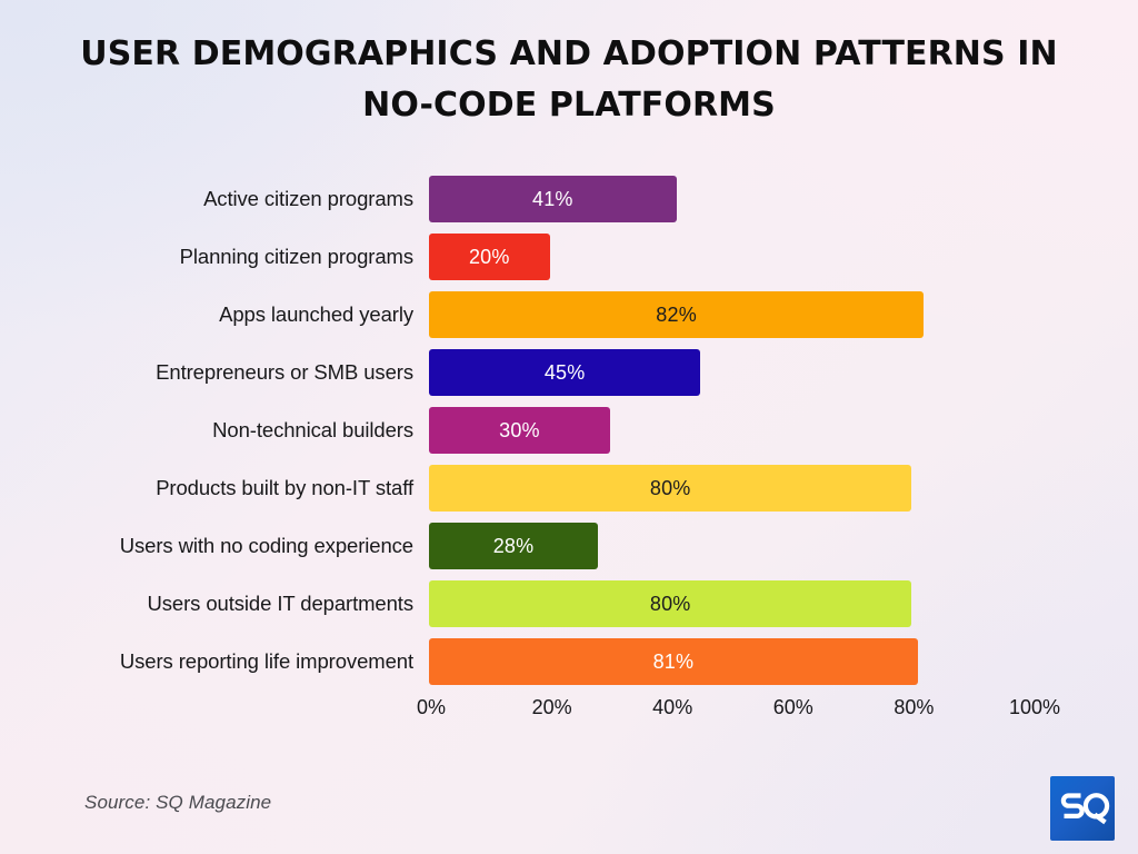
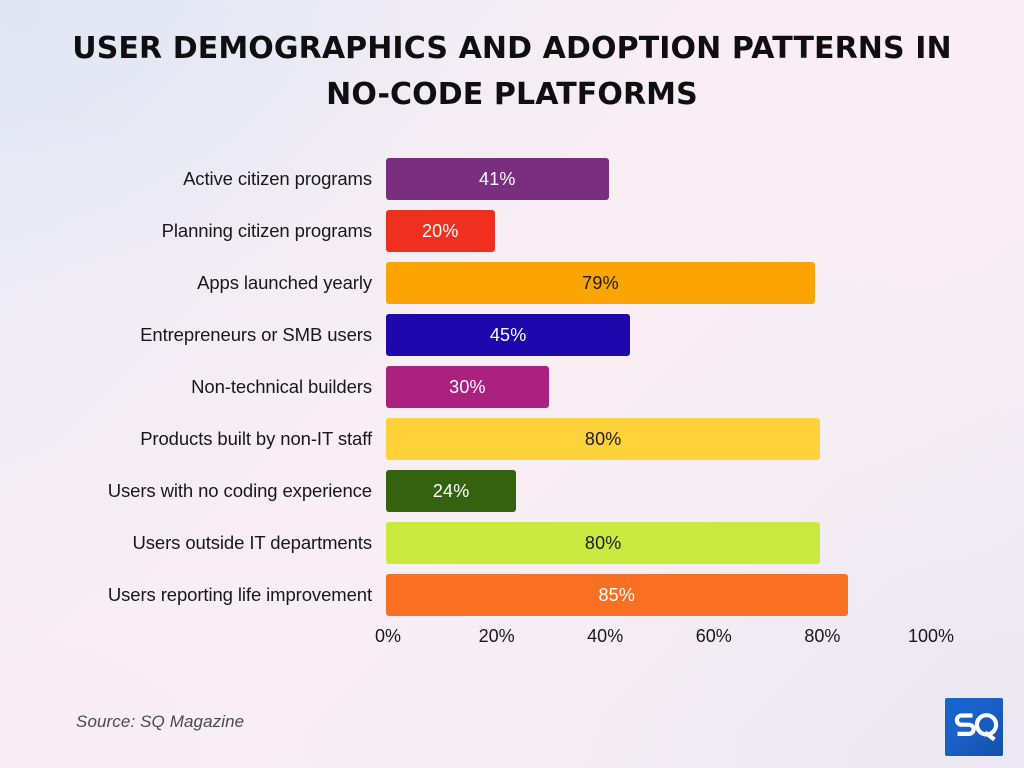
Apps launched yearly: 82% -> 79%
Users with no coding experience: 28% -> 24%
Users reporting life improvement: 81% -> 85%
